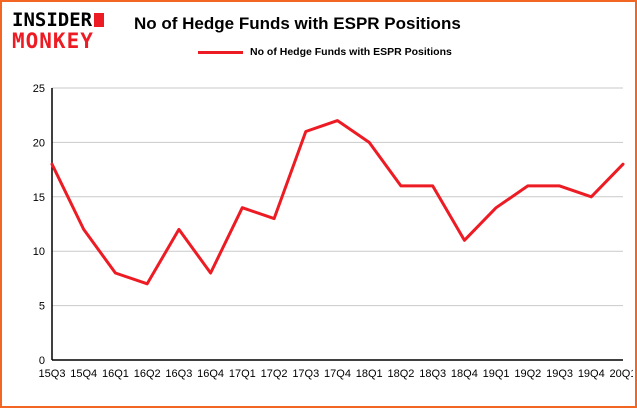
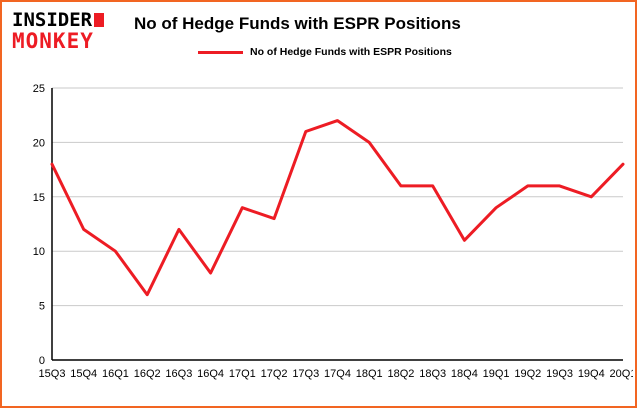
16Q1: 8 -> 10
16Q2: 7 -> 6
